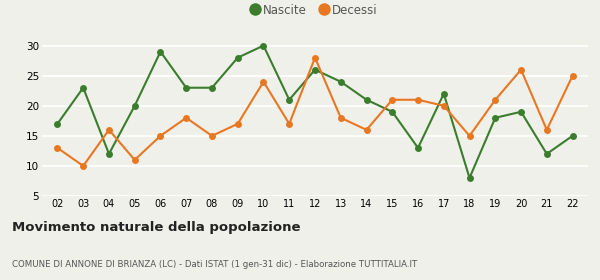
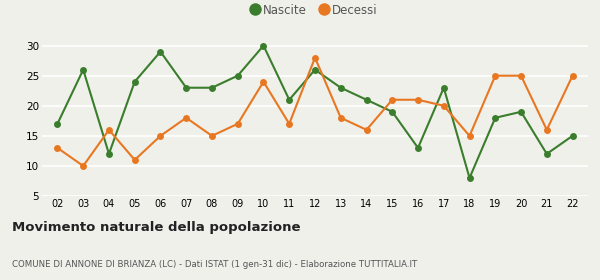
Nascite/03: 23 -> 26
Nascite/05: 20 -> 24
Nascite/09: 28 -> 25
Nascite/13: 24 -> 23
Nascite/17: 22 -> 23
Decessi/19: 21 -> 25
Decessi/20: 26 -> 25
